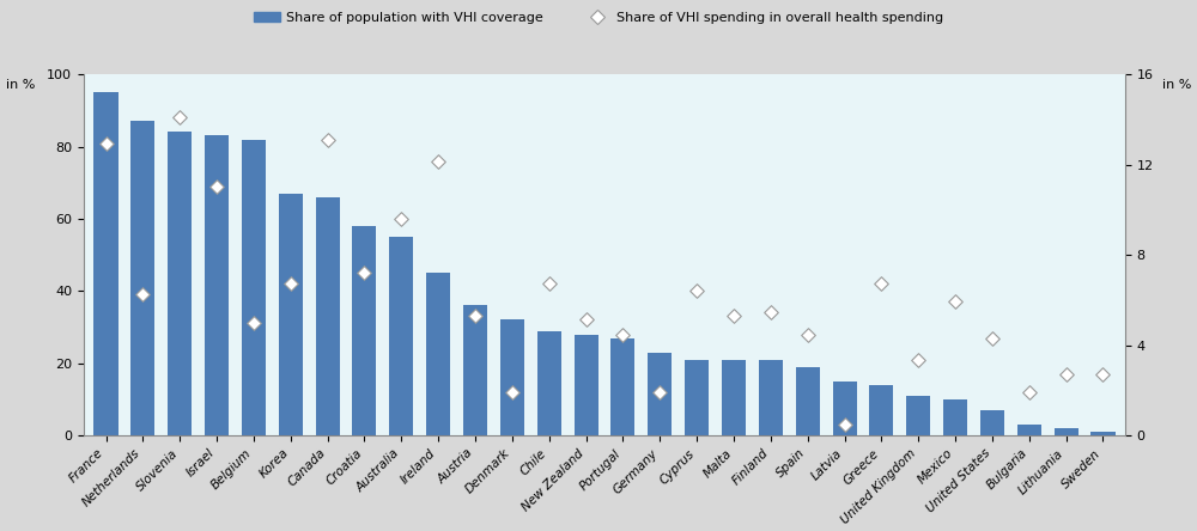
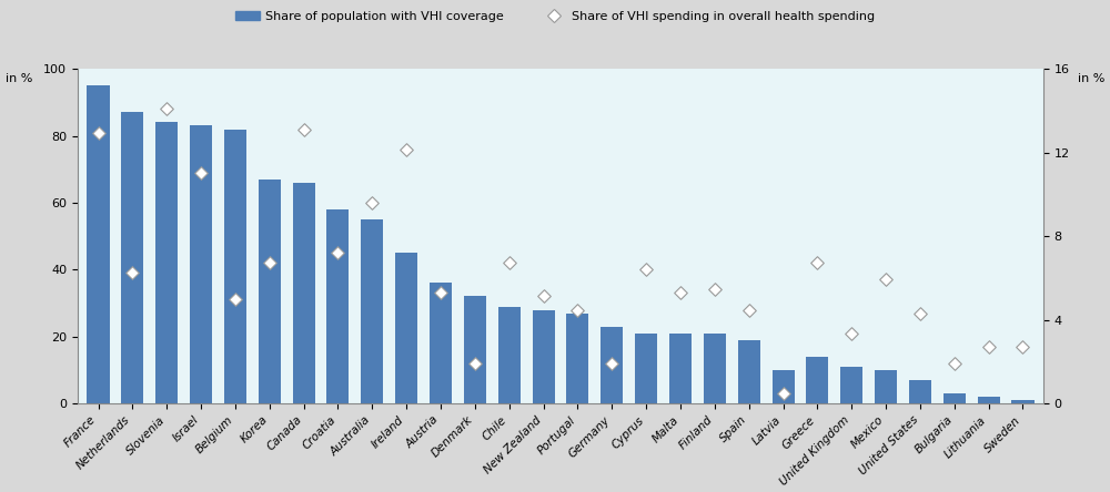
Share of population with VHI coverage/Latvia: 15 -> 10
